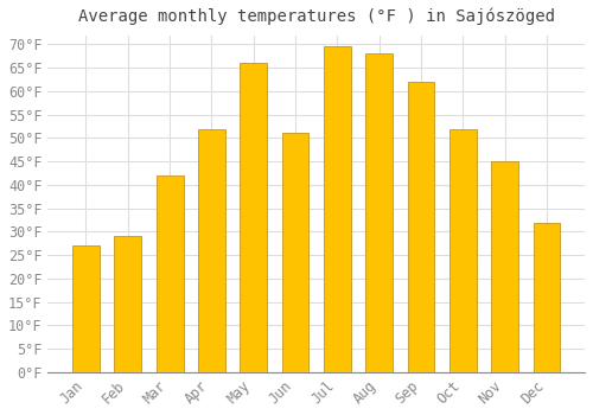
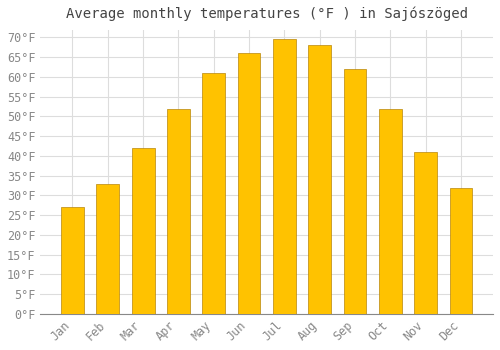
Feb: 29.0°F -> 33.0°F
May: 66.0°F -> 61.0°F
Jun: 51.0°F -> 66.0°F
Nov: 45.0°F -> 41.0°F
